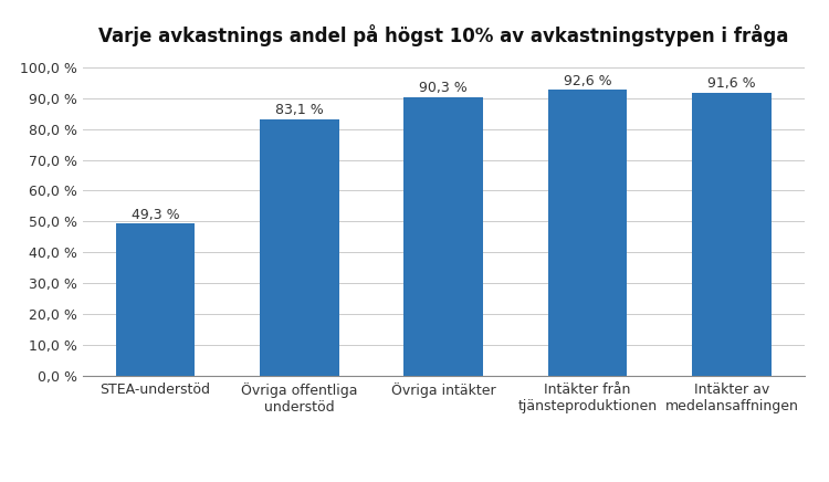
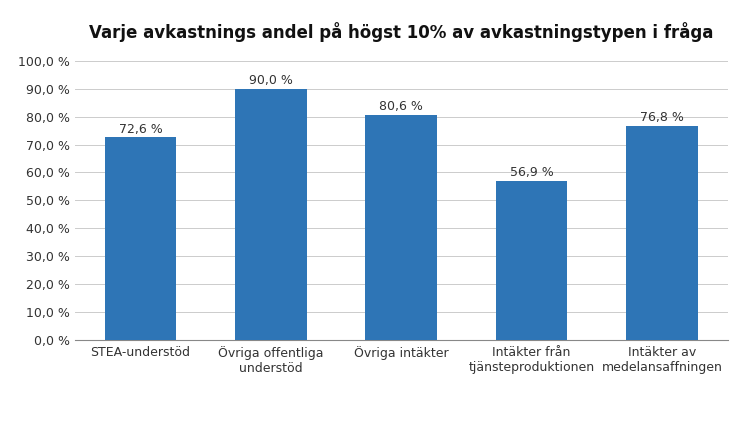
STEA-understöd: 49,3 -> 72,6
Övriga offentliga understöd: 83,1 -> 90,0
Övriga intäkter: 90,3 -> 80,6
Intäkter från tjänsteproduktionen: 92,6 -> 56,9
Intäkter av medelansaffningen: 91,6 -> 76,8
